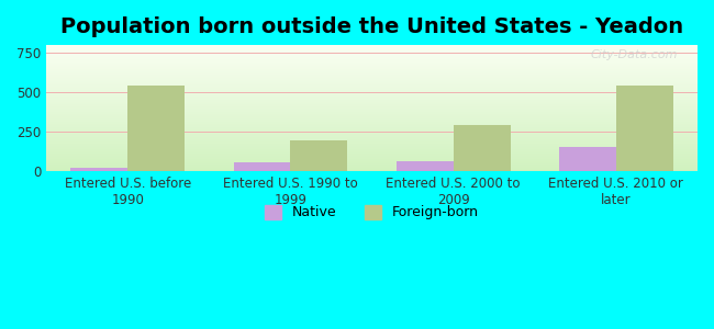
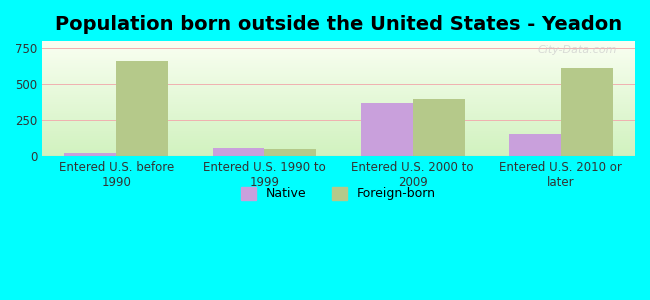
Foreign-born/Entered U.S. before 1990: 540 -> 660
Foreign-born/Entered U.S. 1990 to 1999: 200 -> 50
Native/Entered U.S. 2000 to 2009: 60 -> 370
Foreign-born/Entered U.S. 2000 to 2009: 300 -> 400
Foreign-born/Entered U.S. 2010 or later: 540 -> 610
